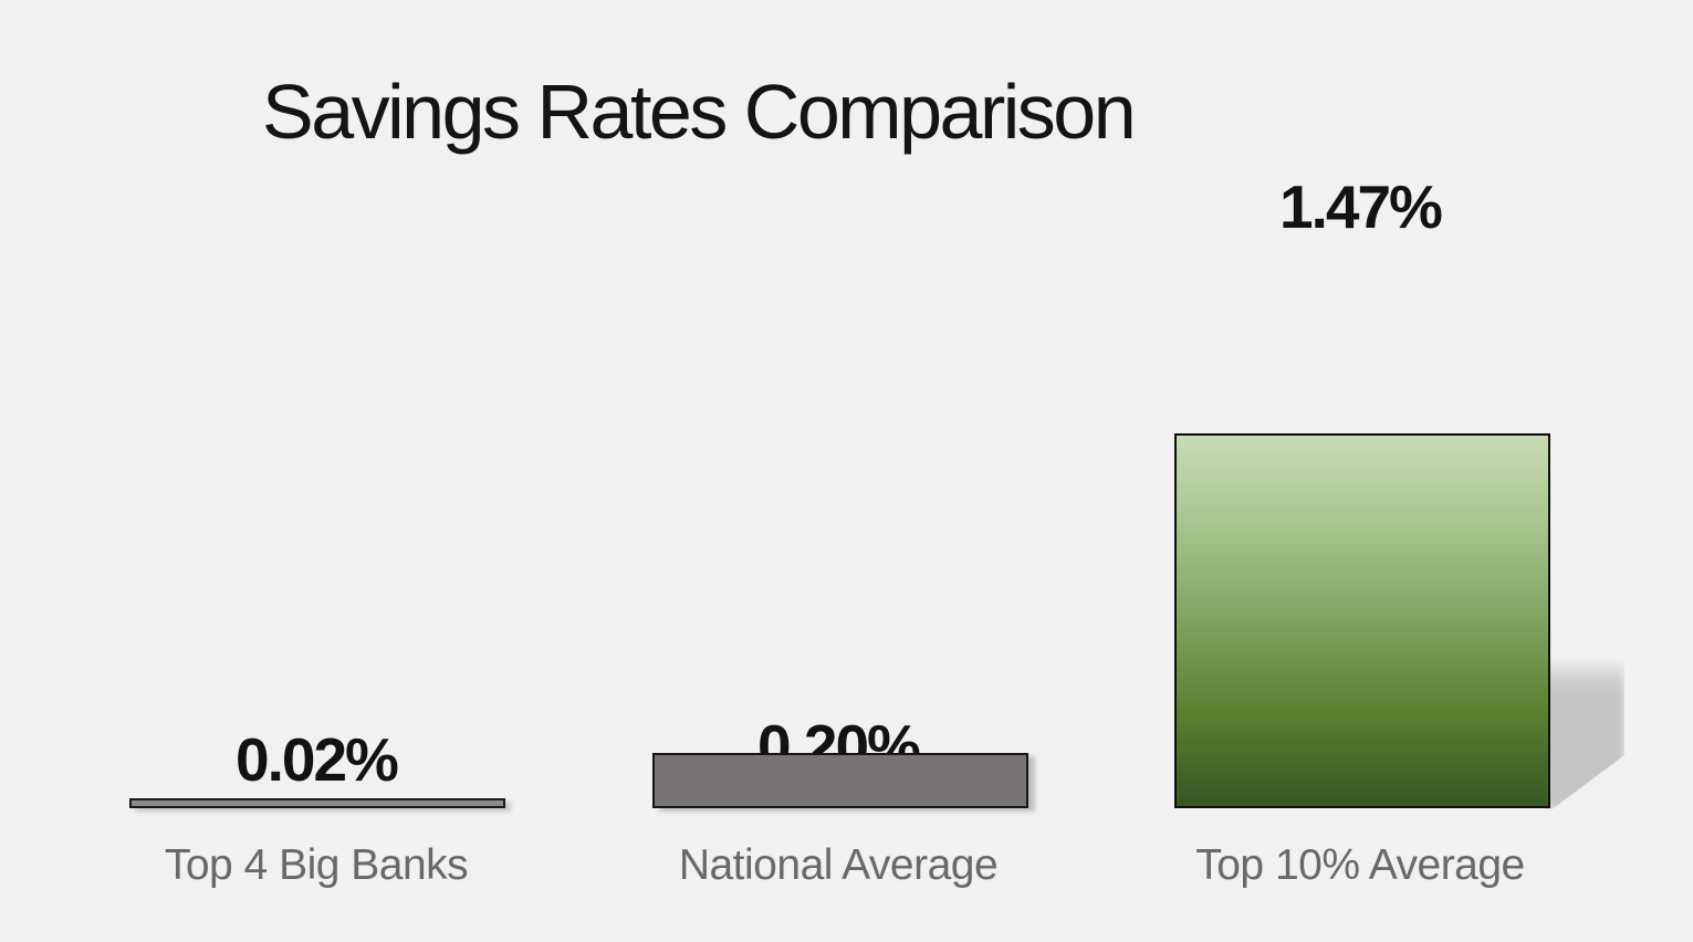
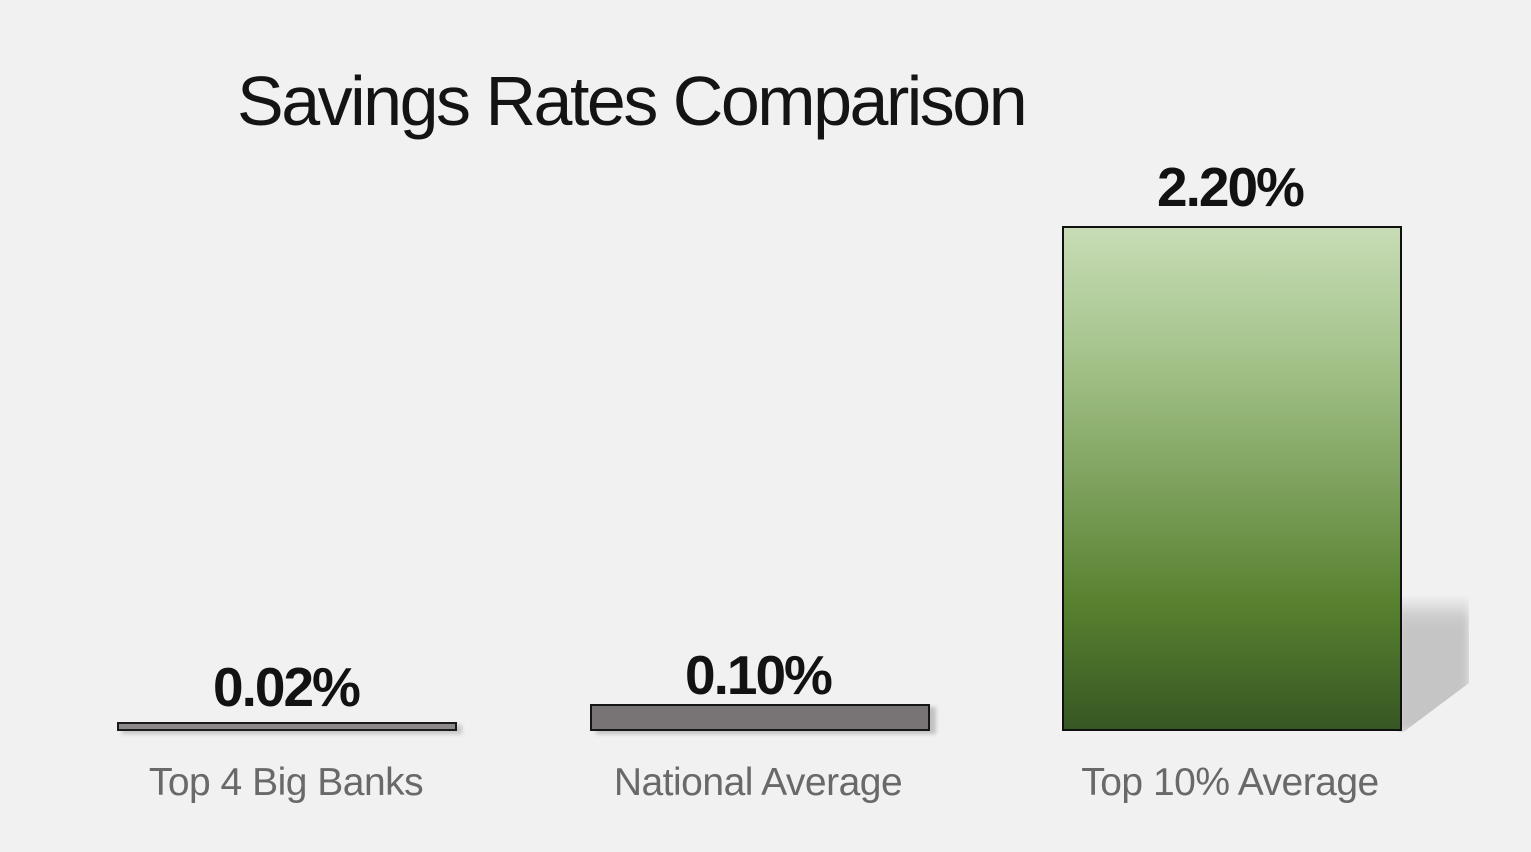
National Average: 0.20% -> 0.10%
Top 10% Average: 1.47% -> 2.20%
